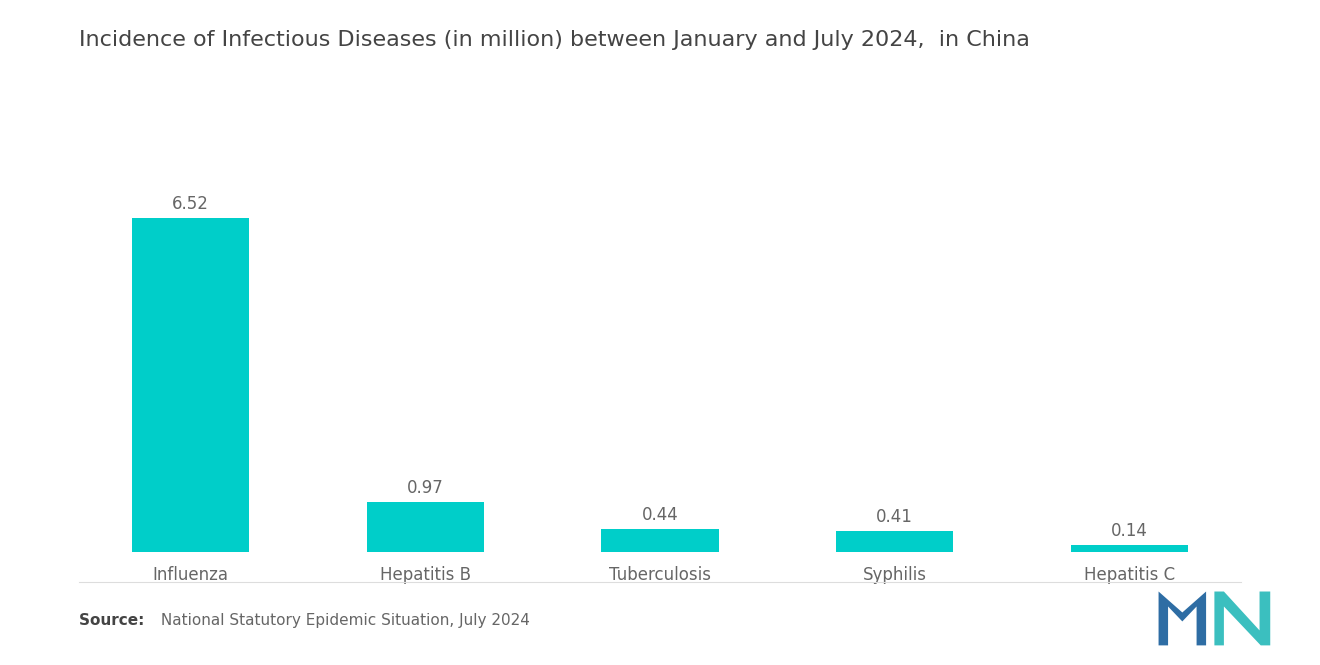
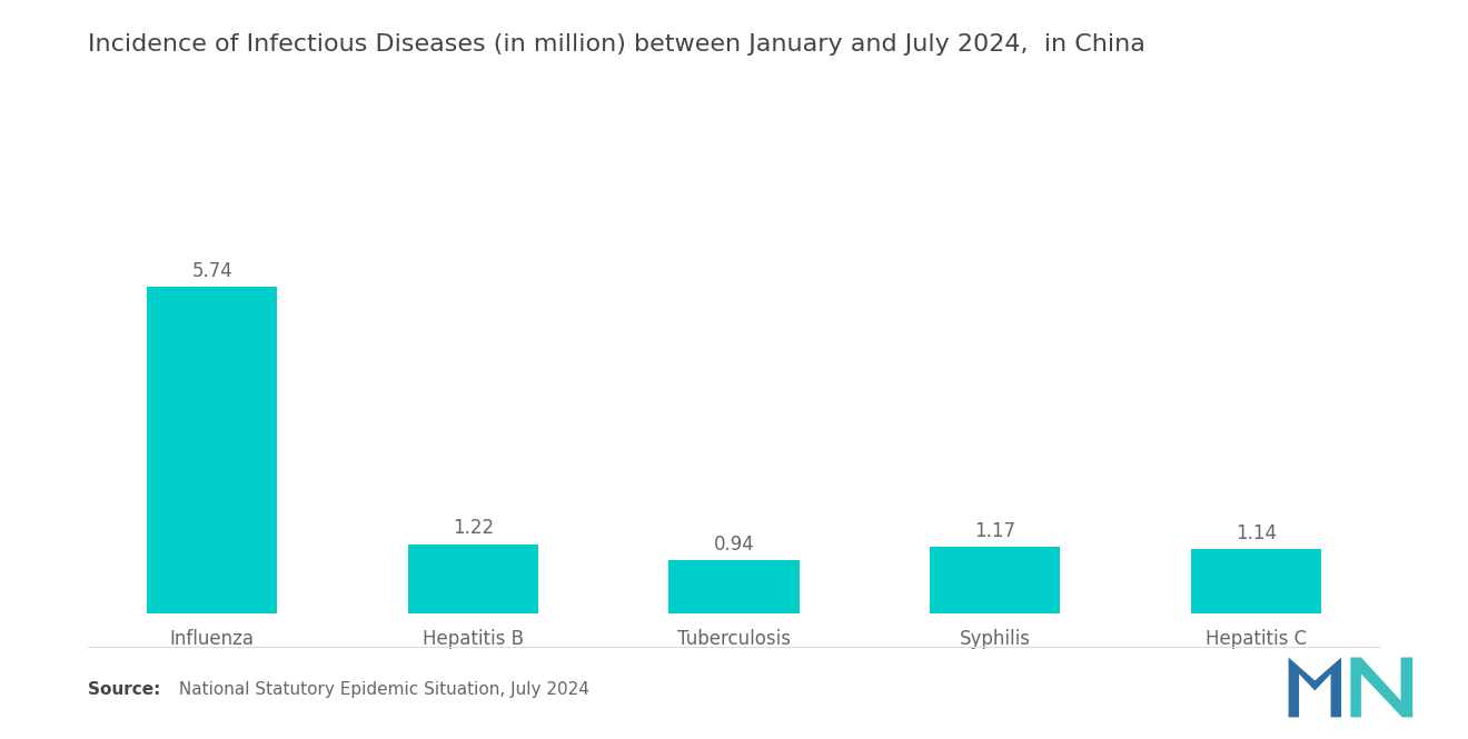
Influenza: 6.52 -> 5.74
Hepatitis B: 0.97 -> 1.22
Tuberculosis: 0.44 -> 0.94
Syphilis: 0.41 -> 1.17
Hepatitis C: 0.14 -> 1.14
